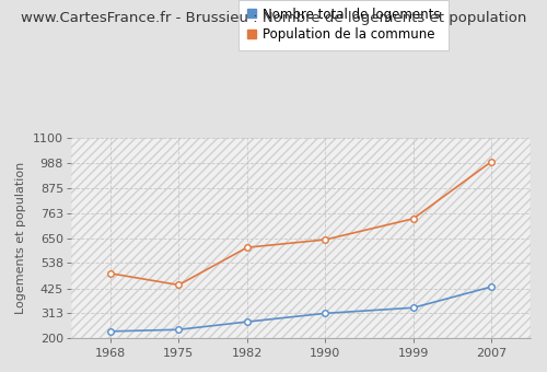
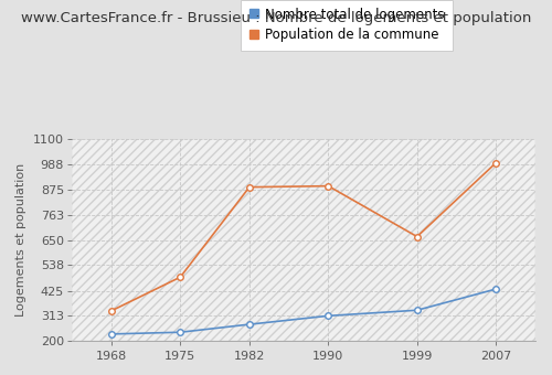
Population de la commune/1968: 492 -> 335
Population de la commune/1975: 440 -> 485
Population de la commune/1982: 608 -> 885
Population de la commune/1990: 643 -> 890
Population de la commune/1999: 737 -> 665
